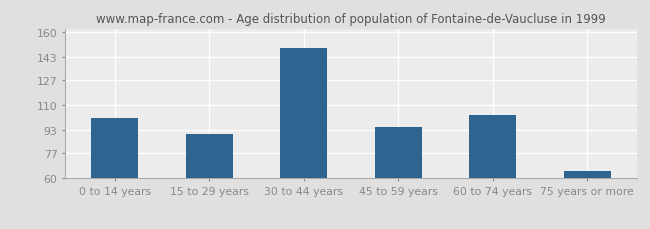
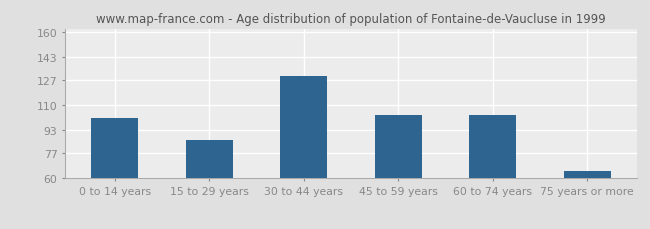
15 to 29 years: 90 -> 86
30 to 44 years: 149 -> 130
45 to 59 years: 95 -> 103
